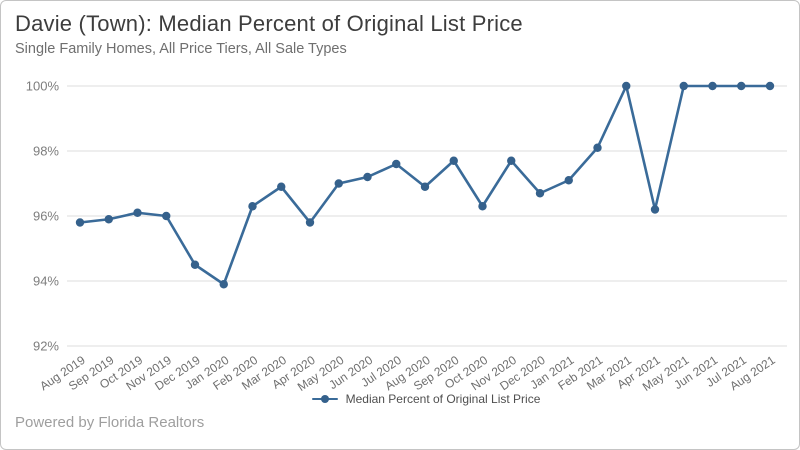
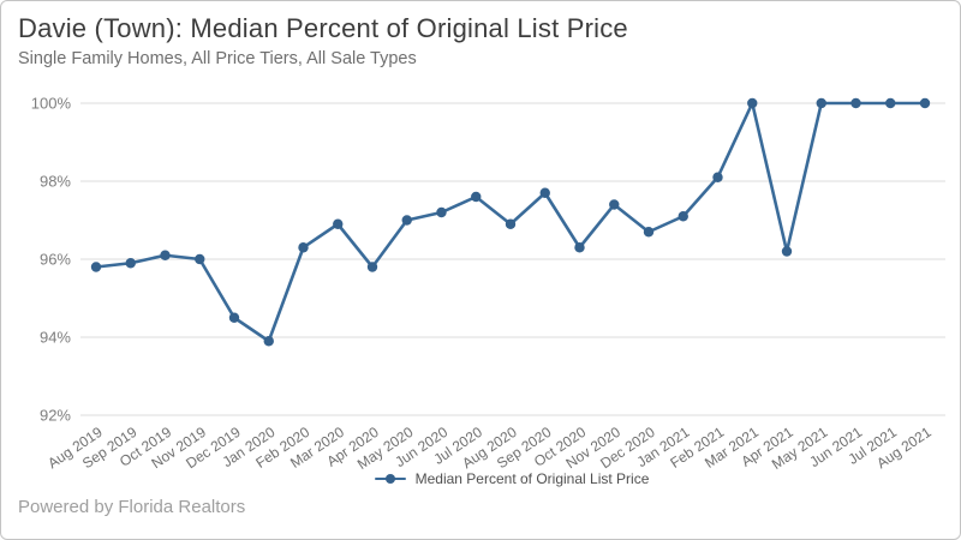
Nov 2020: 97.7% -> 97.4%
